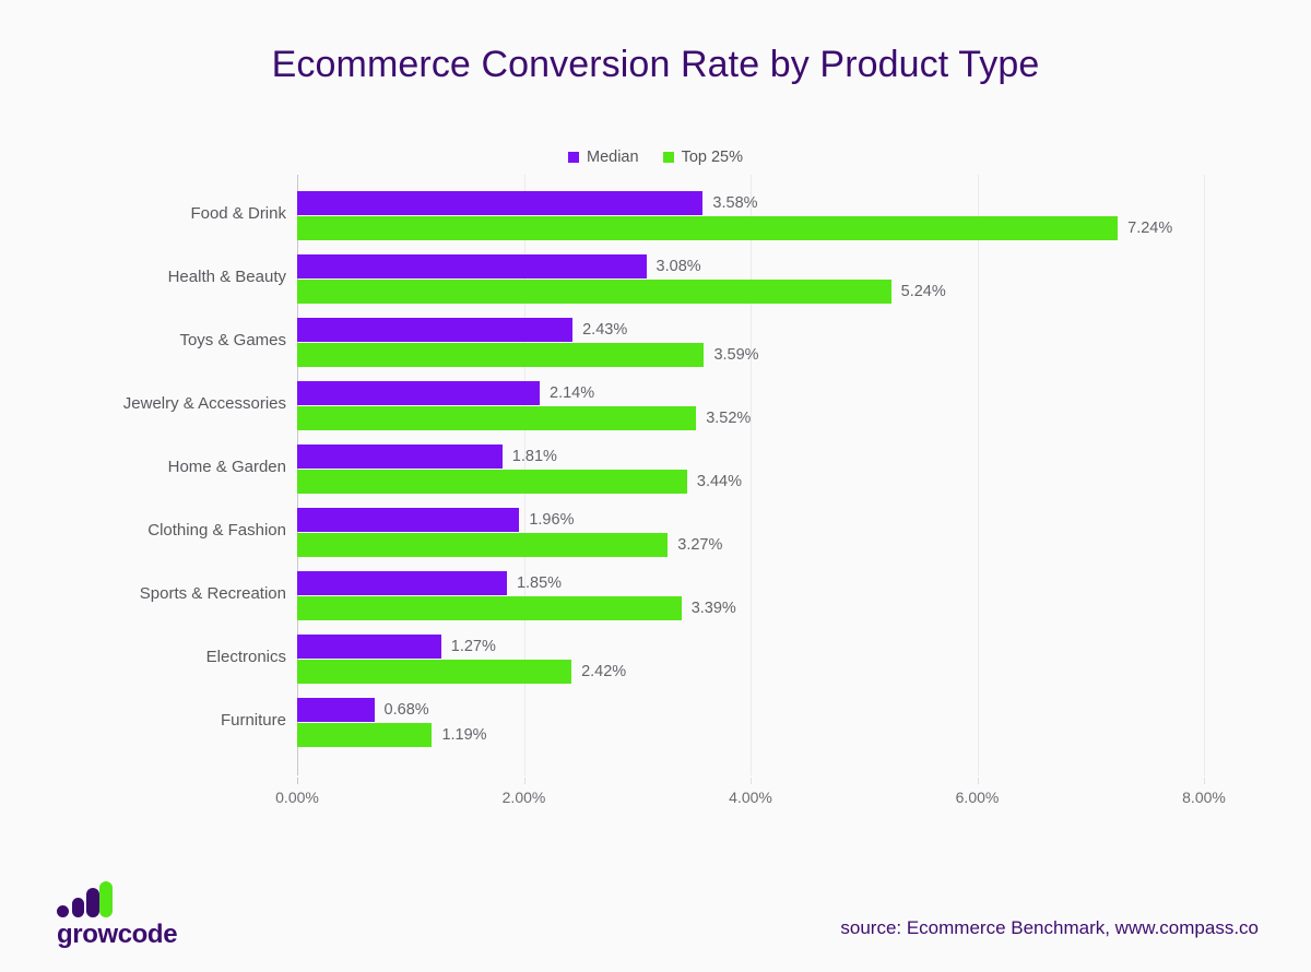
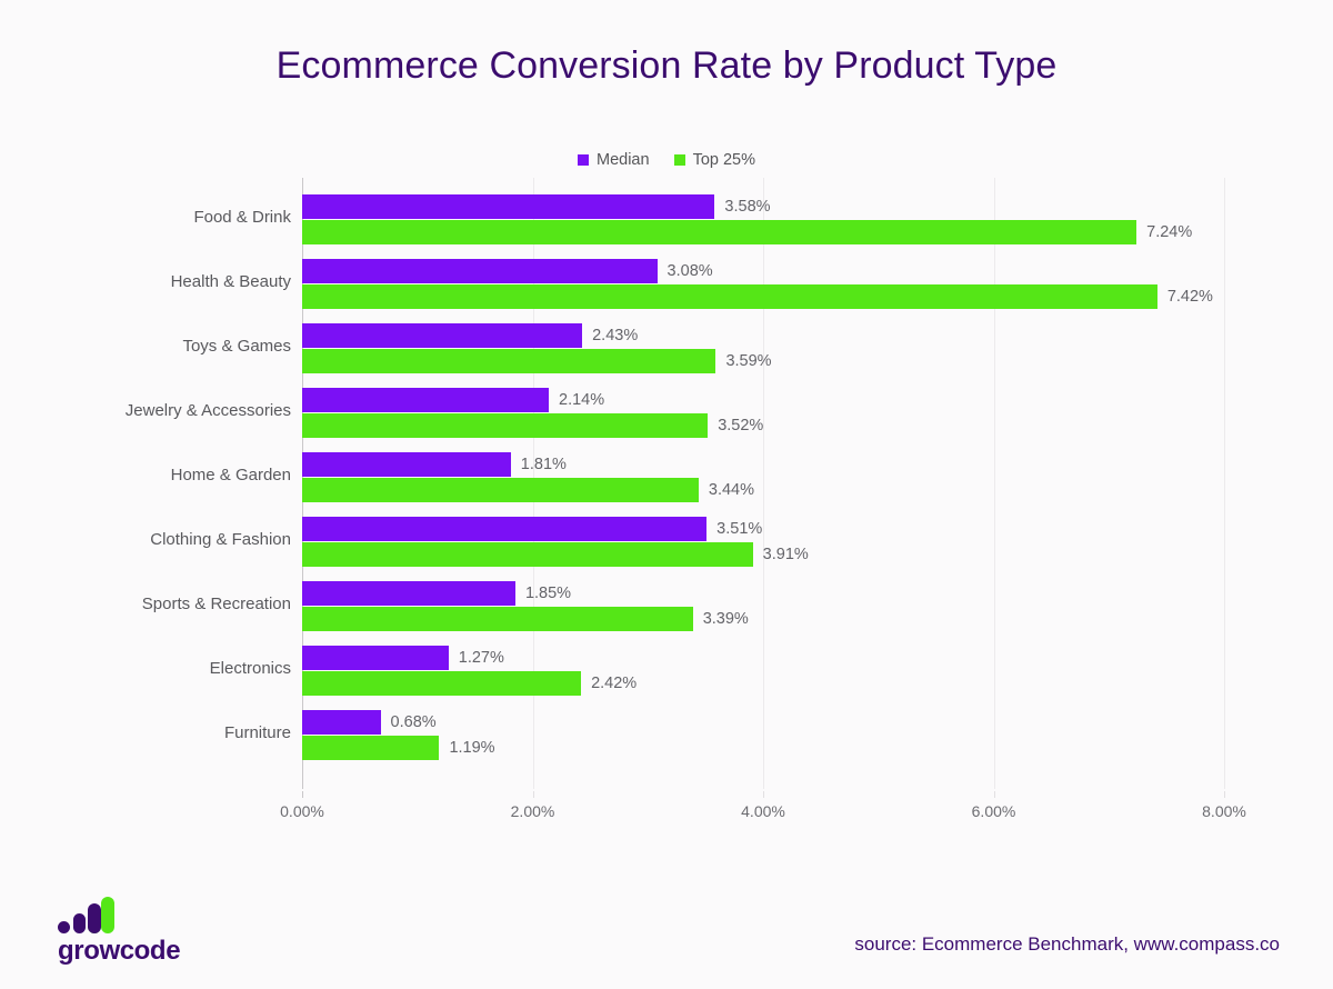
Top 25%/Health & Beauty: 5.24% -> 7.42%
Median/Clothing & Fashion: 1.96% -> 3.51%
Top 25%/Clothing & Fashion: 3.27% -> 3.91%
